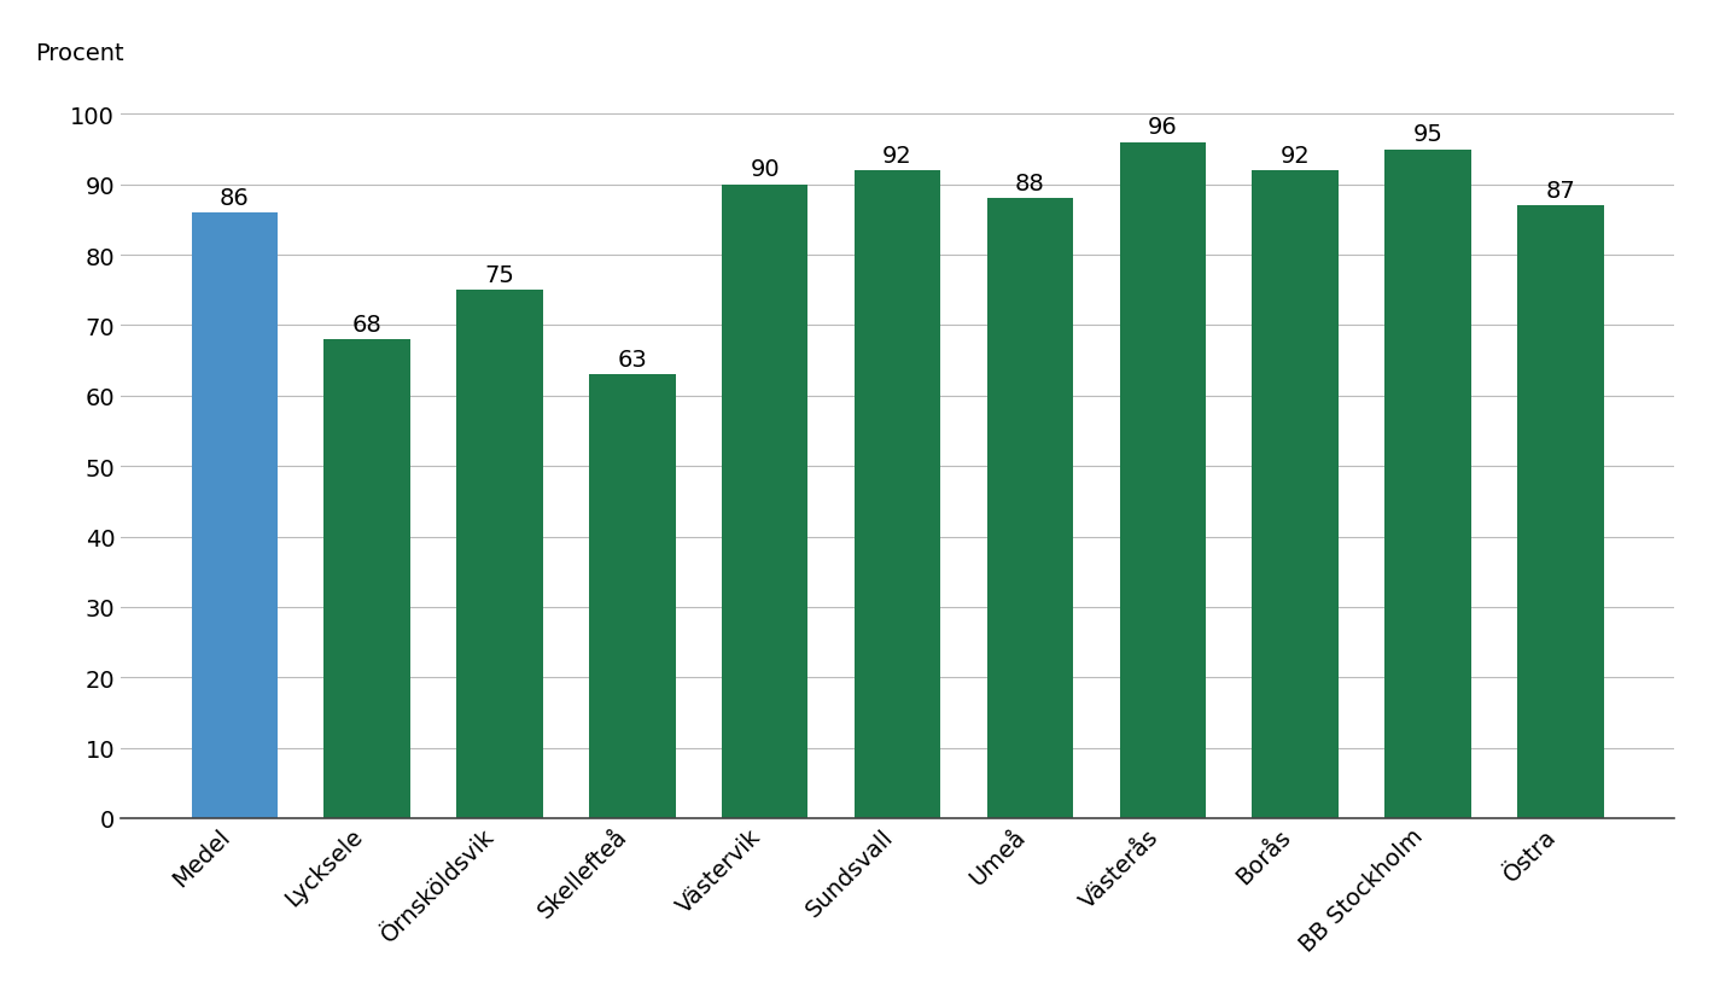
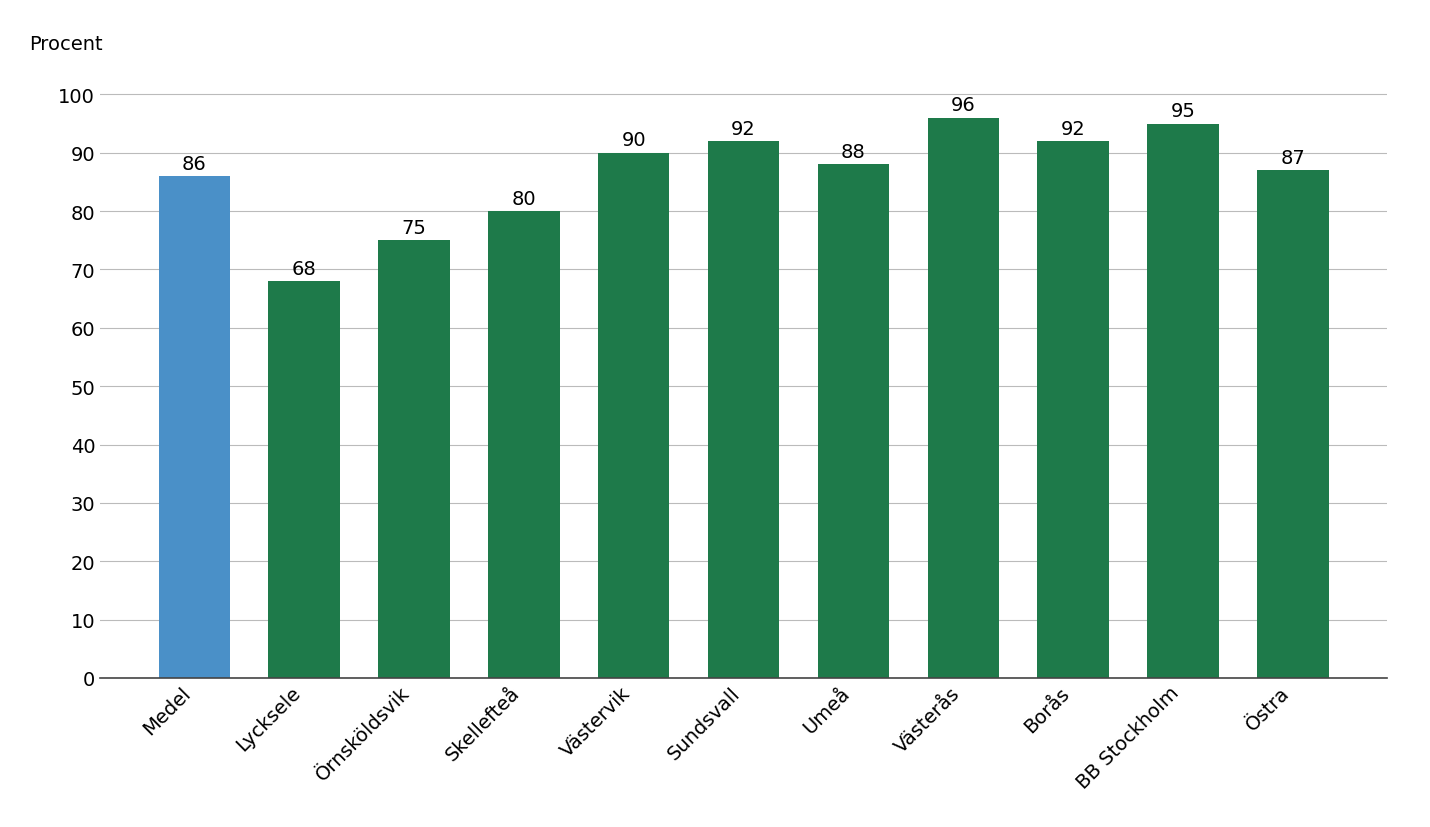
Skellefteå: 63 -> 80
